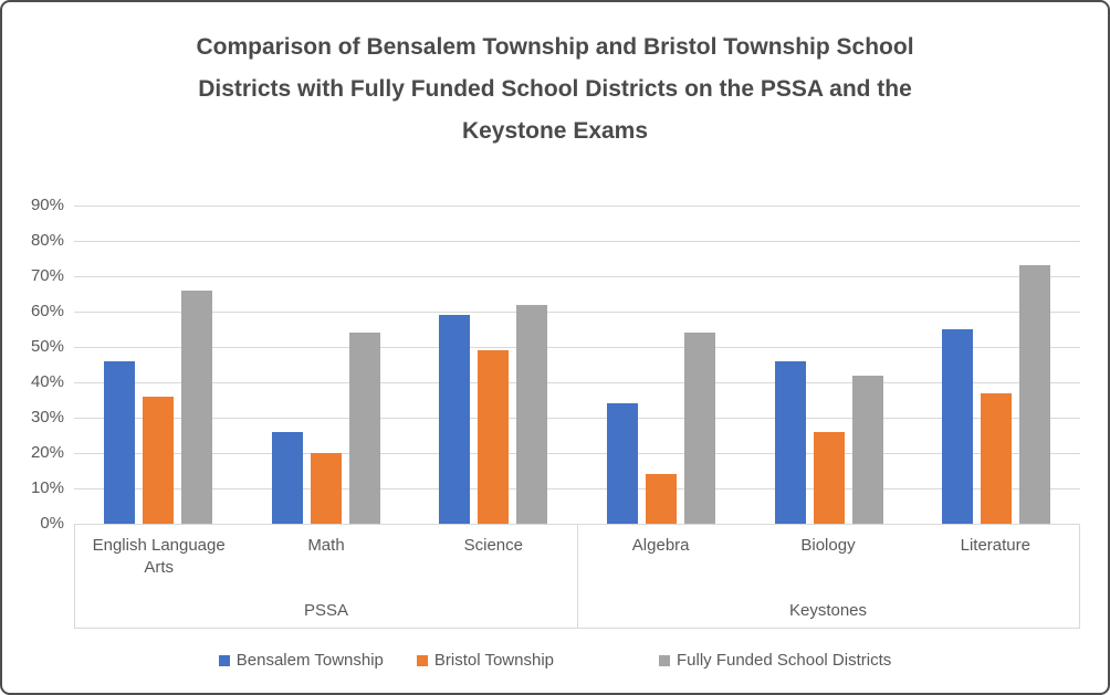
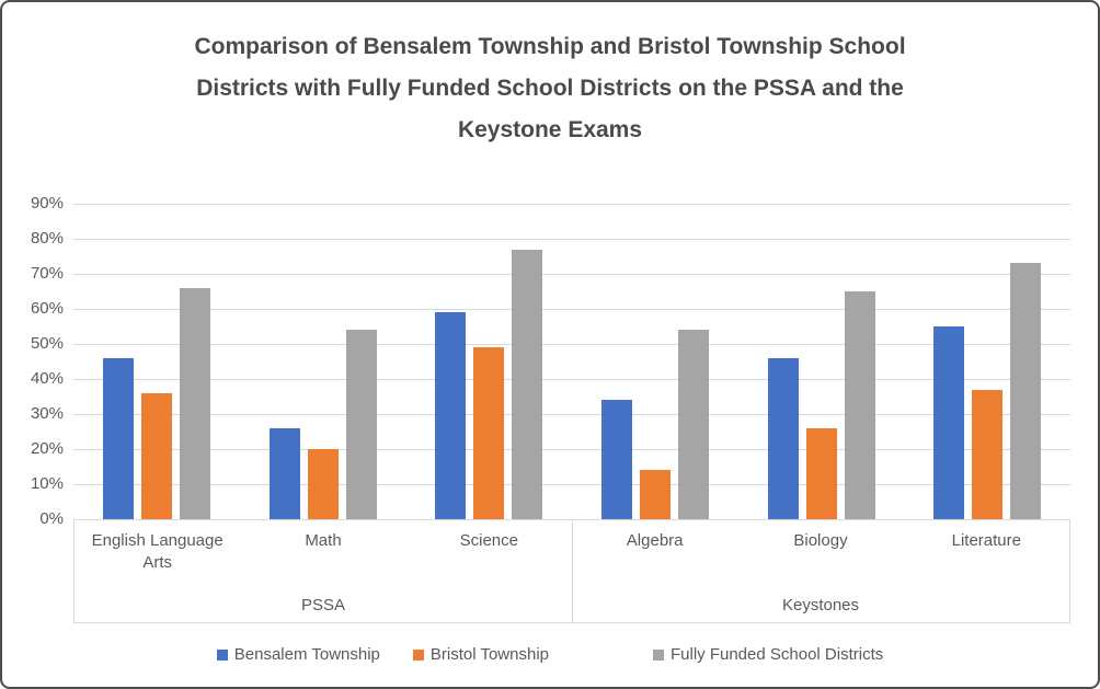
Fully Funded School Districts/Science: 62% -> 77%
Fully Funded School Districts/Biology: 42% -> 65%
